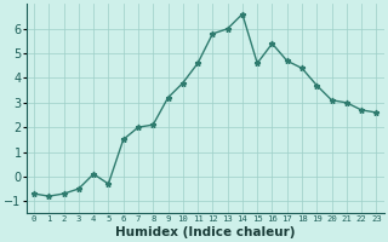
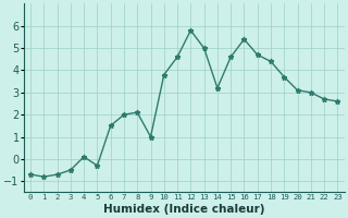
9: 3.2 -> 1.0
13: 6.0 -> 5.0
14: 6.6 -> 3.2
